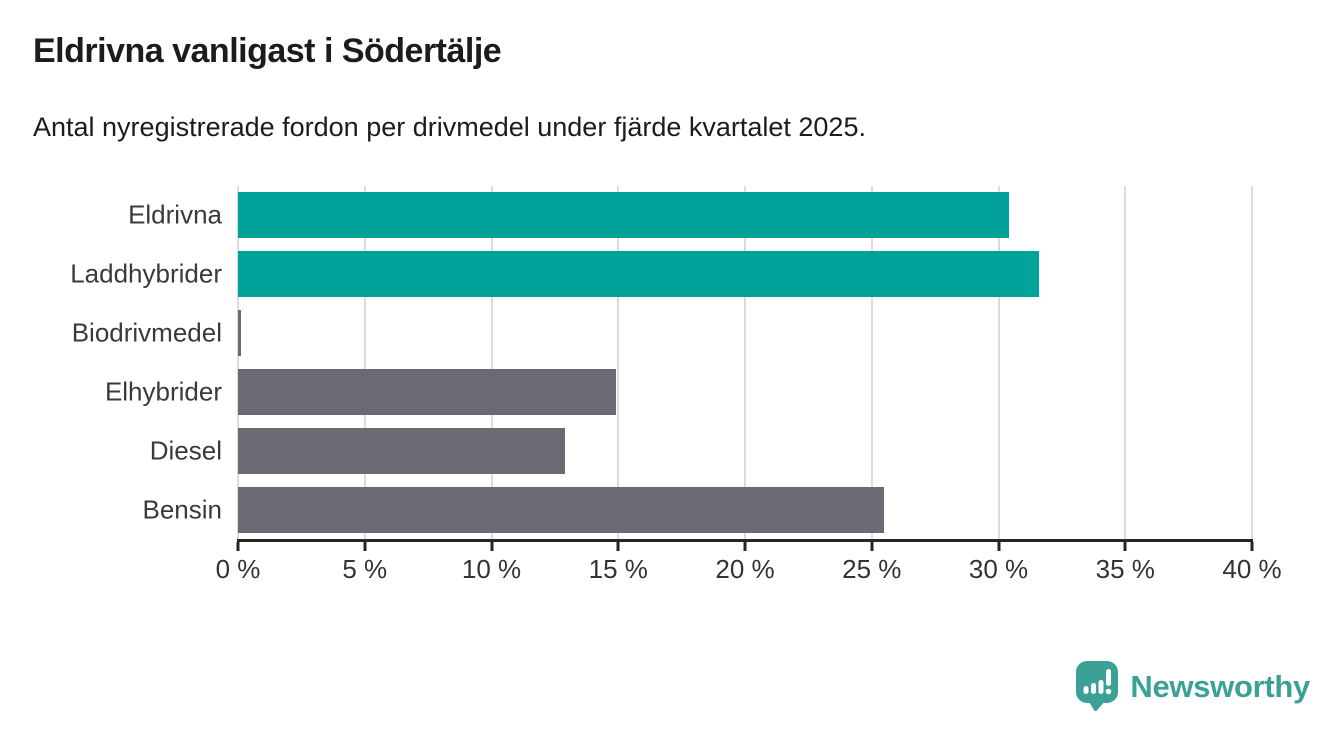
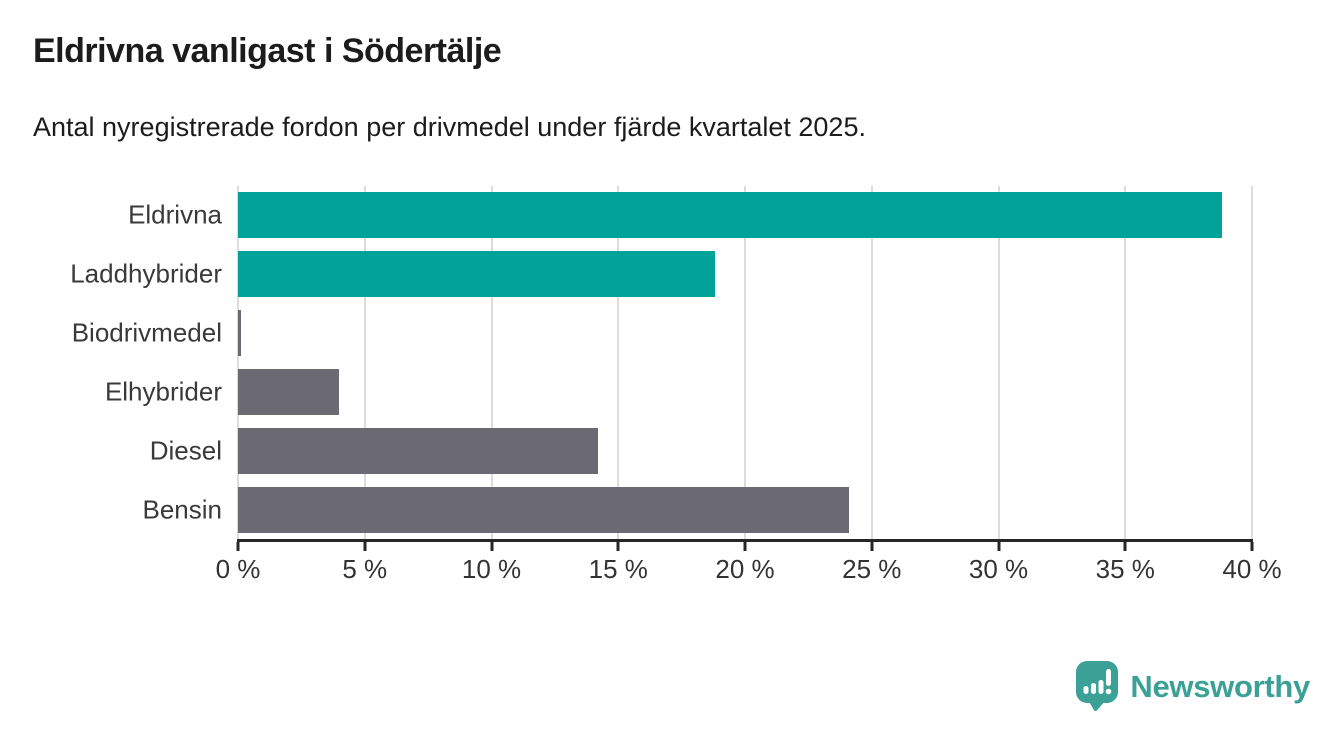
Eldrivna: 30.4% -> 38.8%
Laddhybrider: 31.6% -> 18.8%
Elhybrider: 14.9% -> 4.0%
Diesel: 12.9% -> 14.2%
Bensin: 25.5% -> 24.1%
